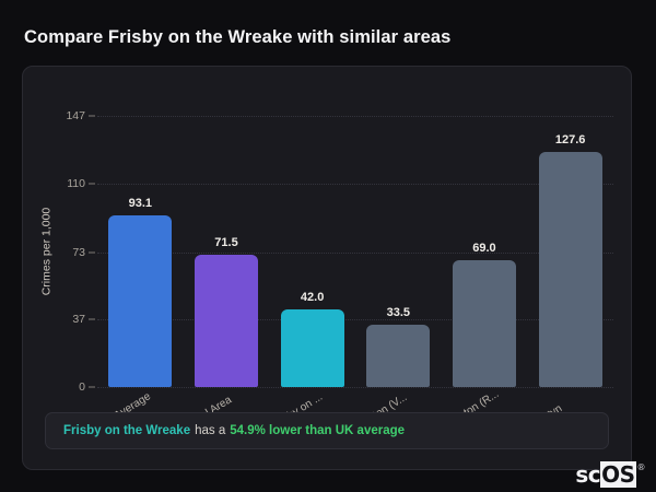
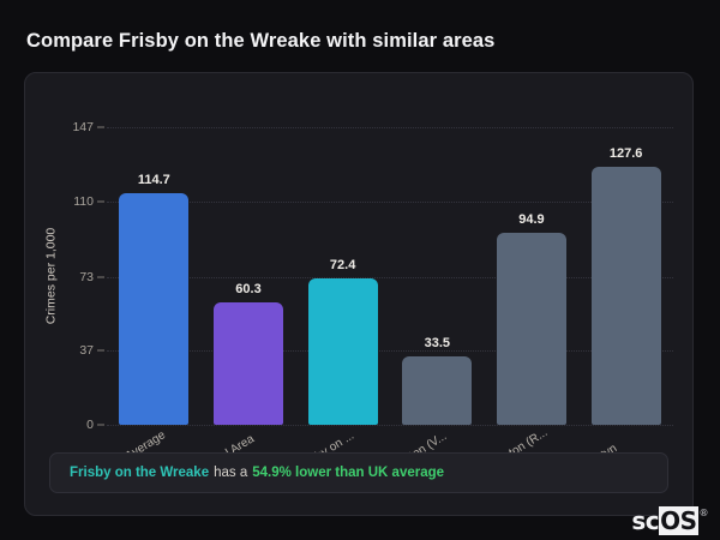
UK Average: 93.1 -> 114.7
Local Area: 71.5 -> 60.3
Frisby on ...: 42.0 -> 72.4
Swinton (R...: 69.0 -> 94.9
